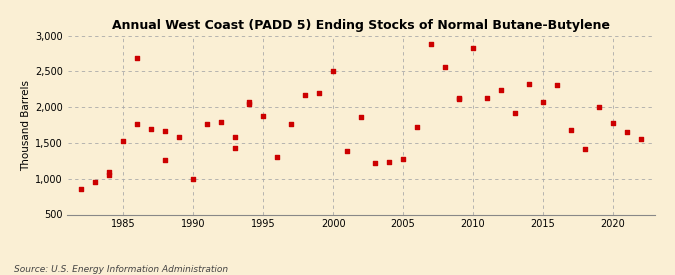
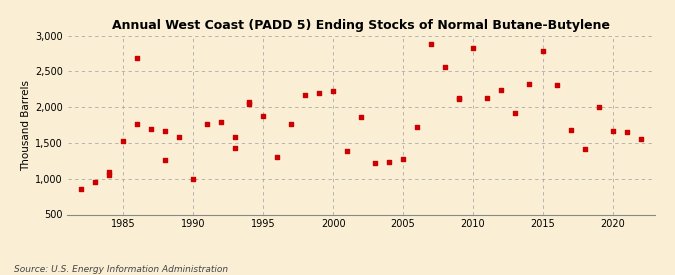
2000: 2,500 -> 2,230
2015: 2,080 -> 2,780
2020: 1,780 -> 1,670
